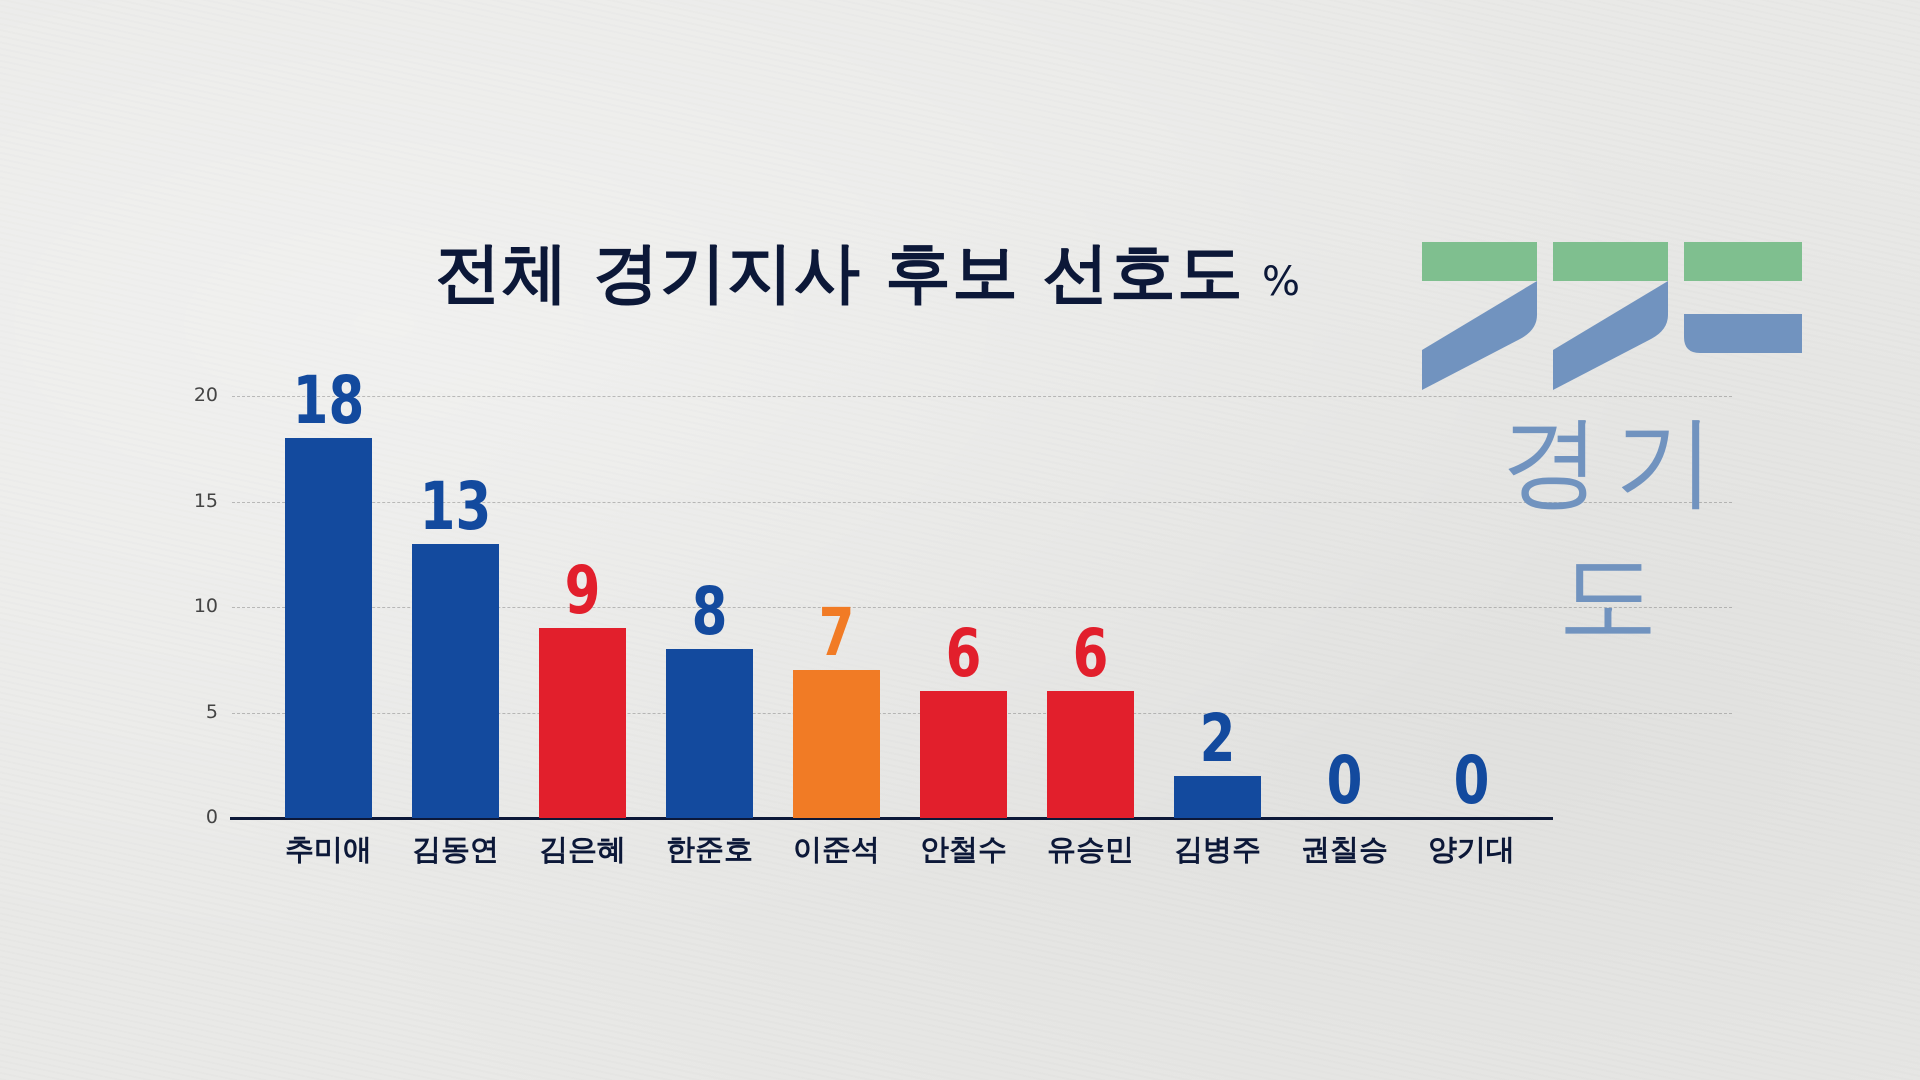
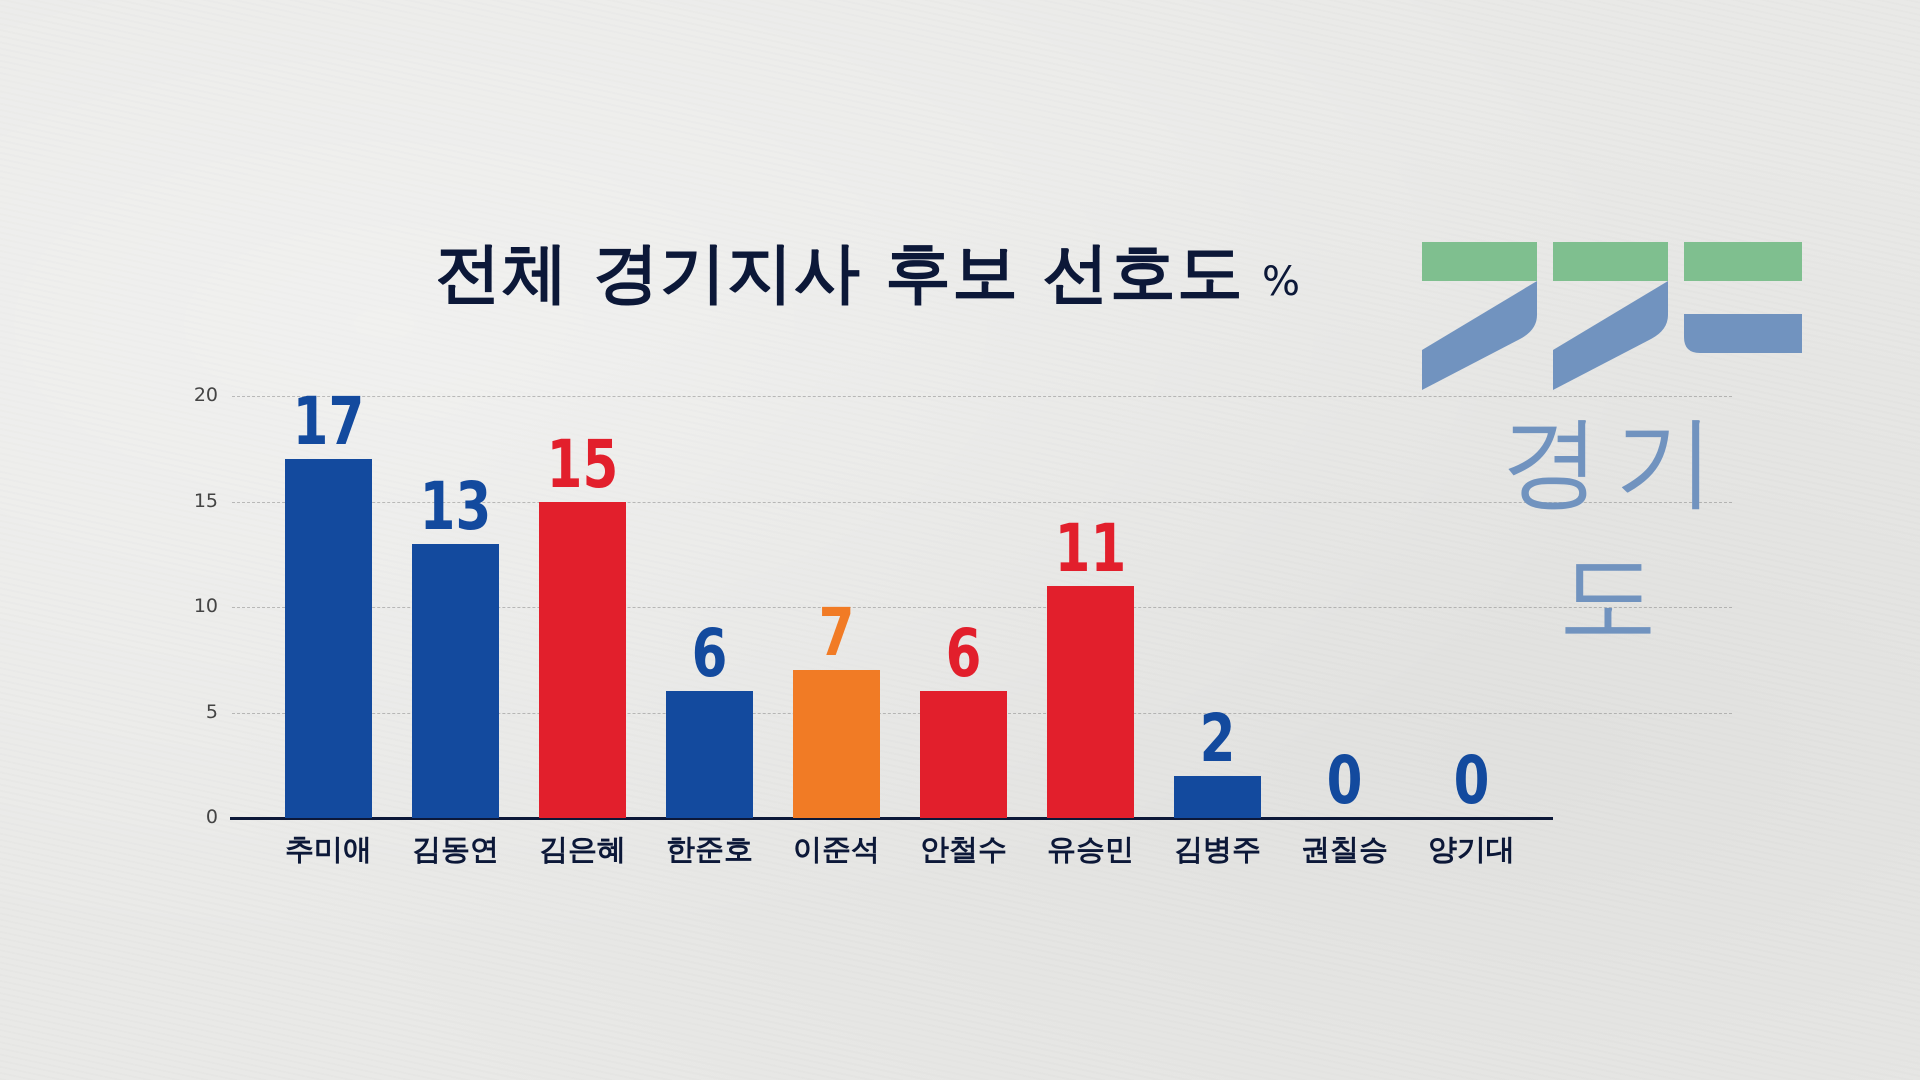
추미애: 18 -> 17
김은혜: 9 -> 15
한준호: 8 -> 6
유승민: 6 -> 11
